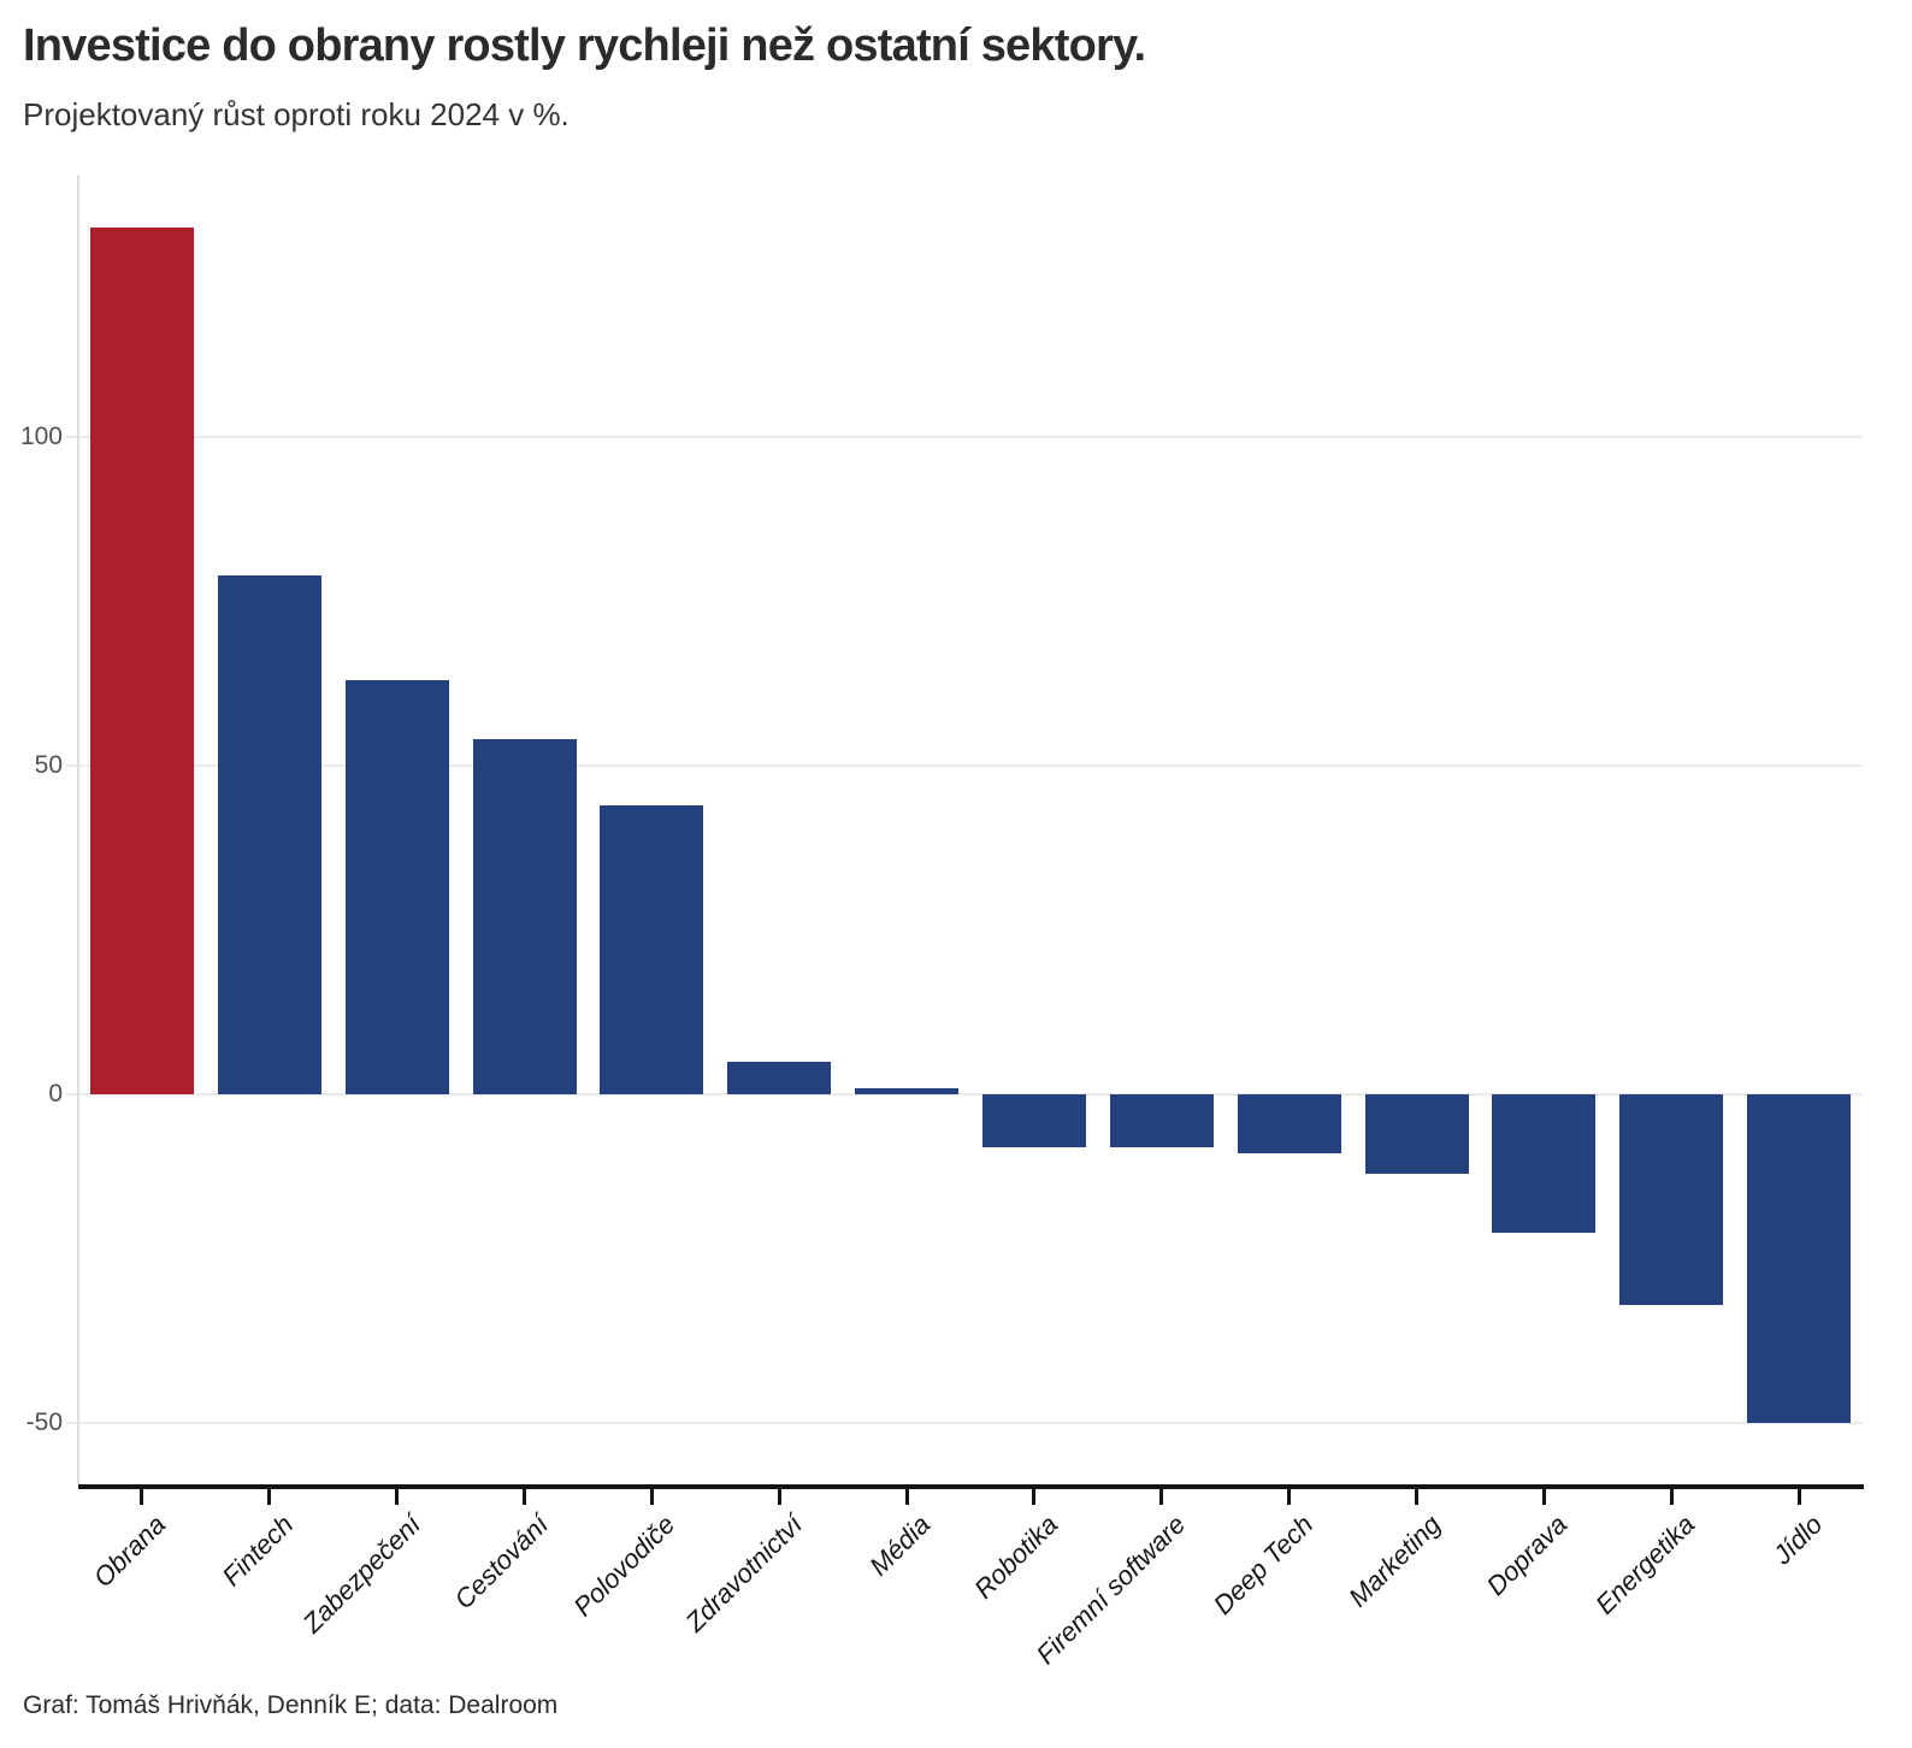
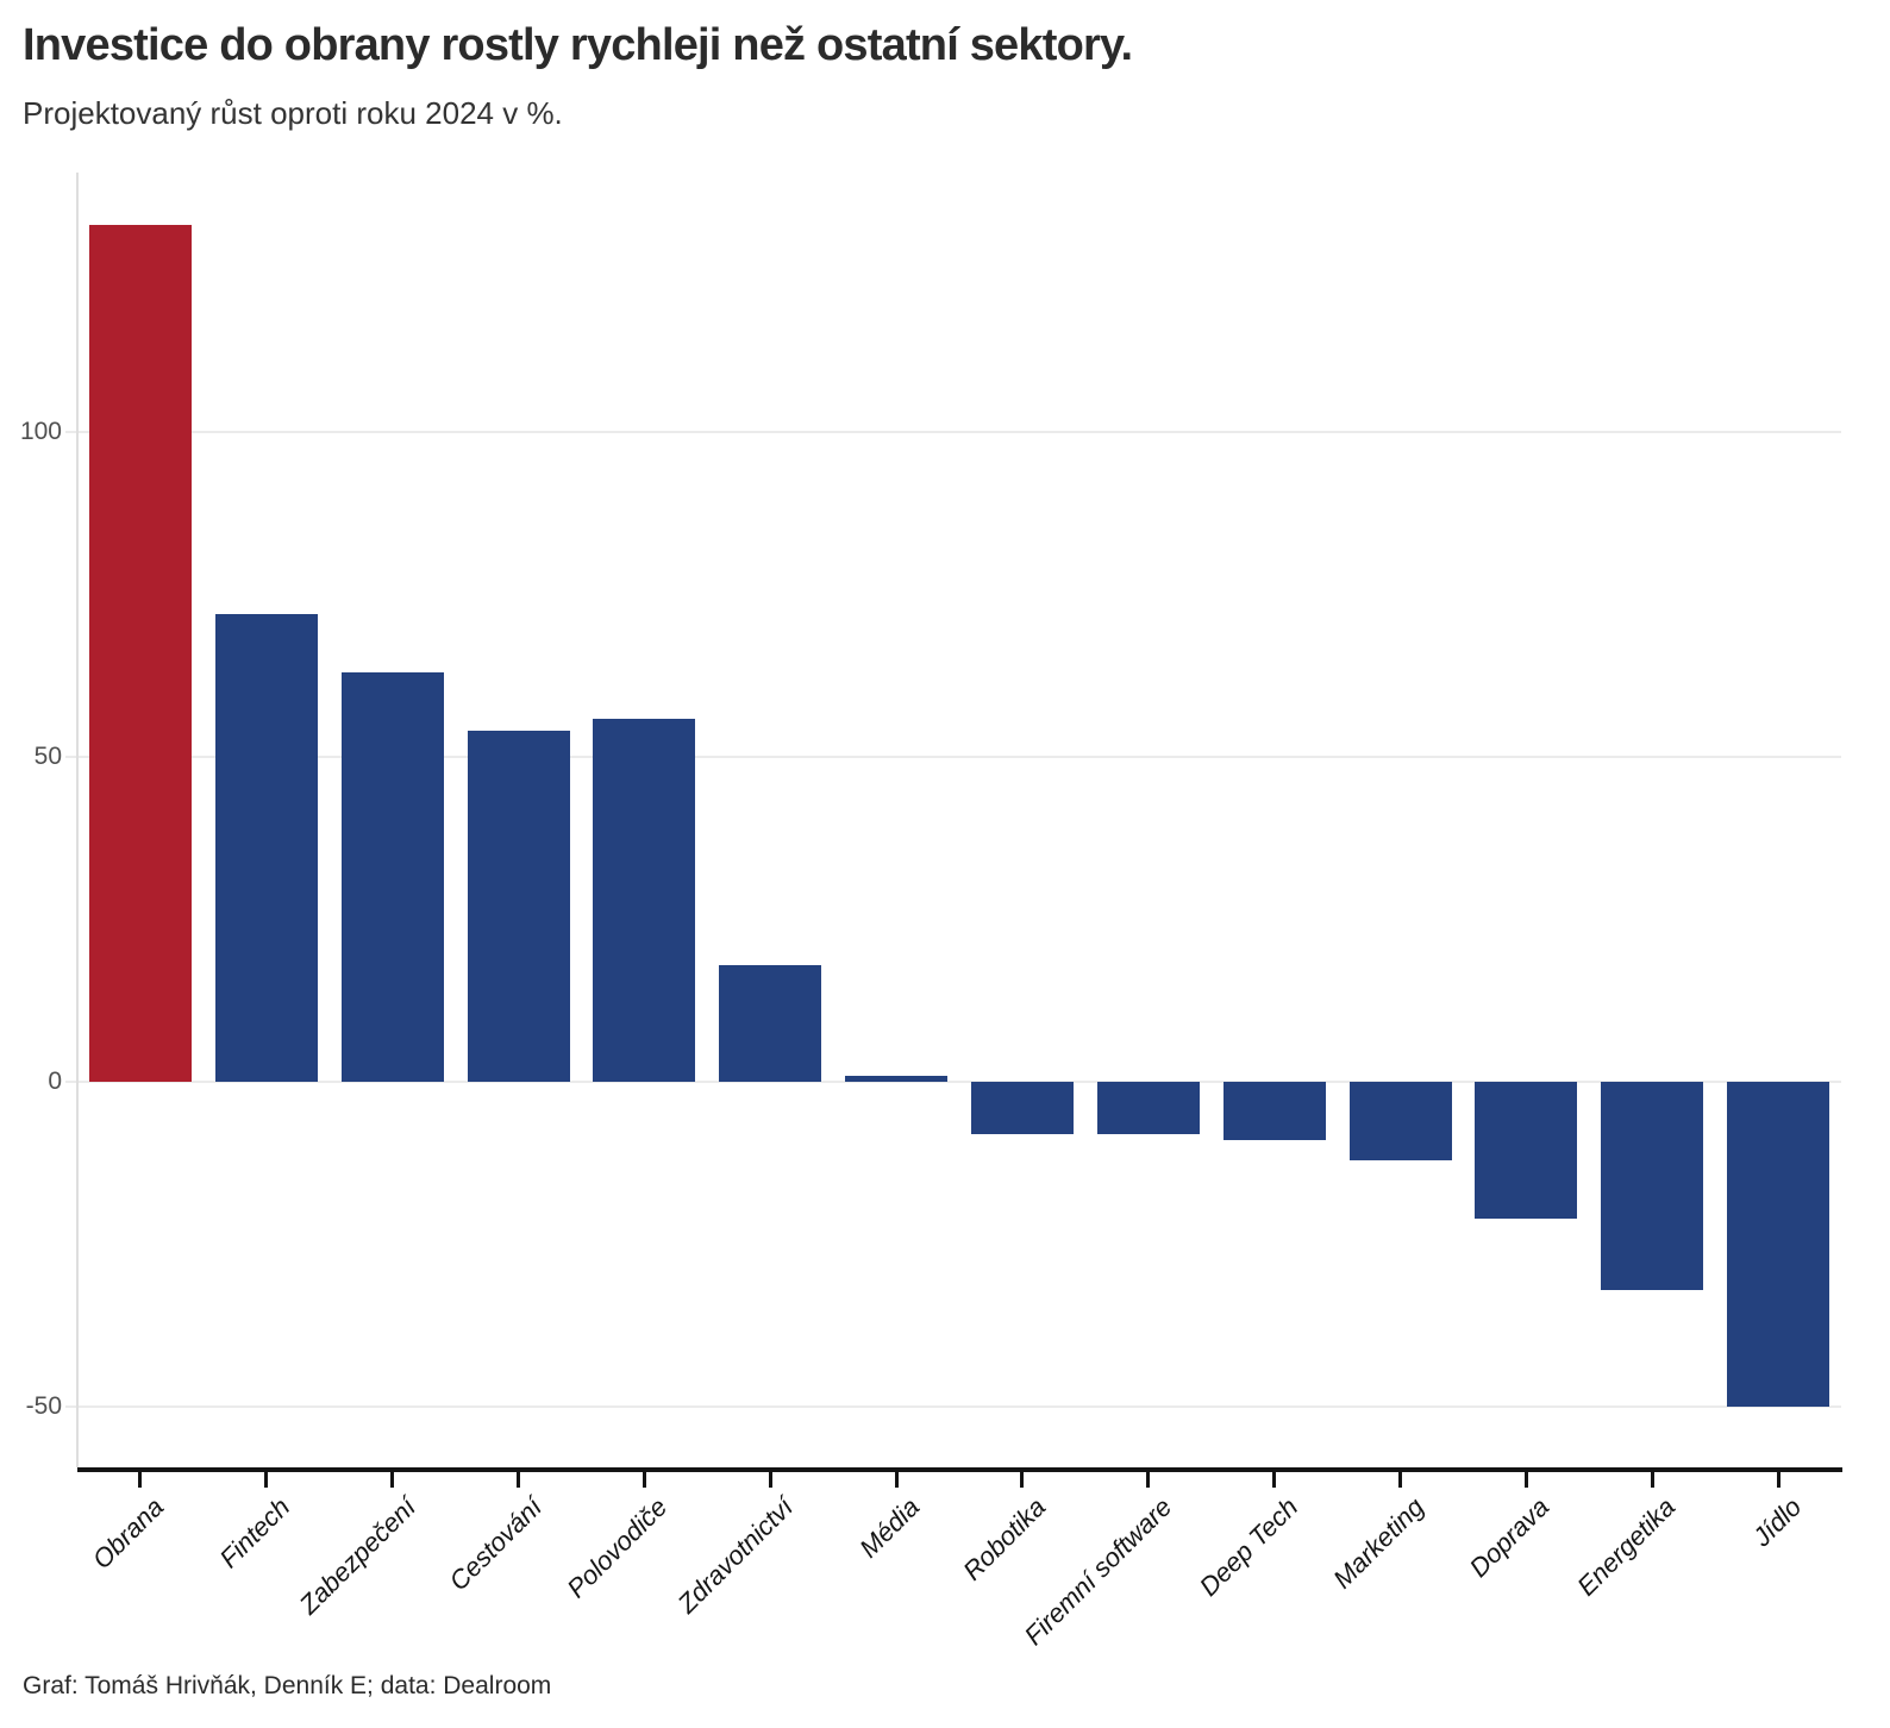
Fintech: 79 -> 72
Polovodiče: 44 -> 56
Zdravotnictví: 5 -> 18
